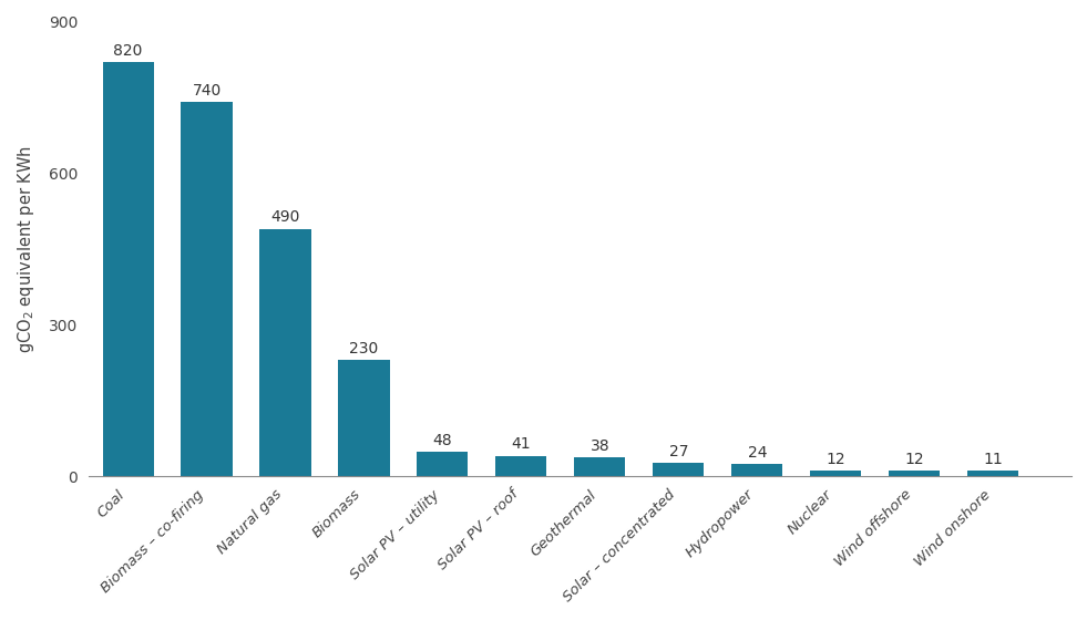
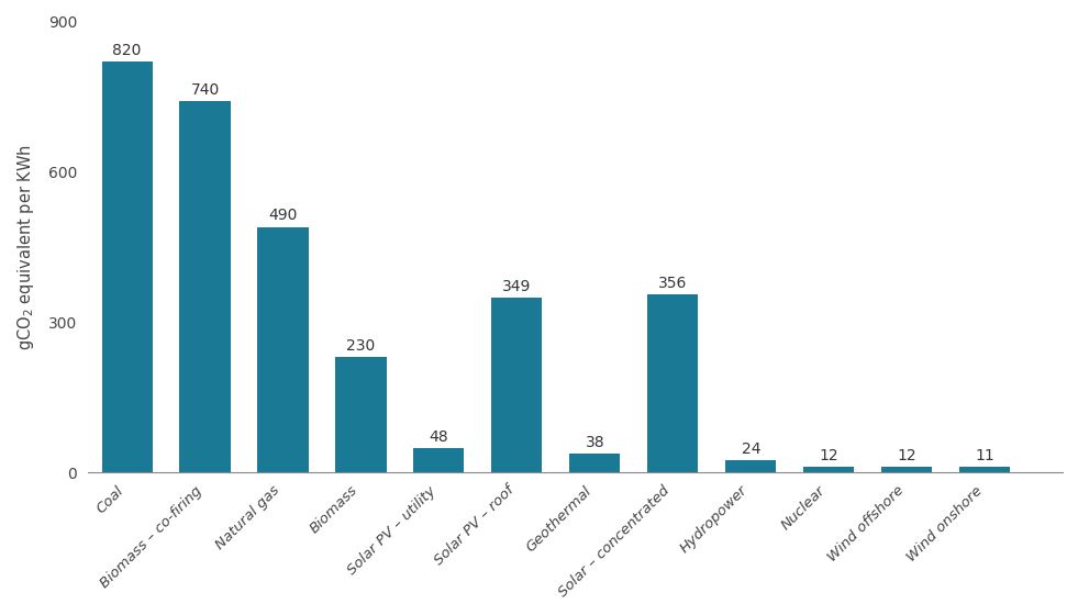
Solar PV – roof: 41 -> 349
Solar – concentrated: 27 -> 356
